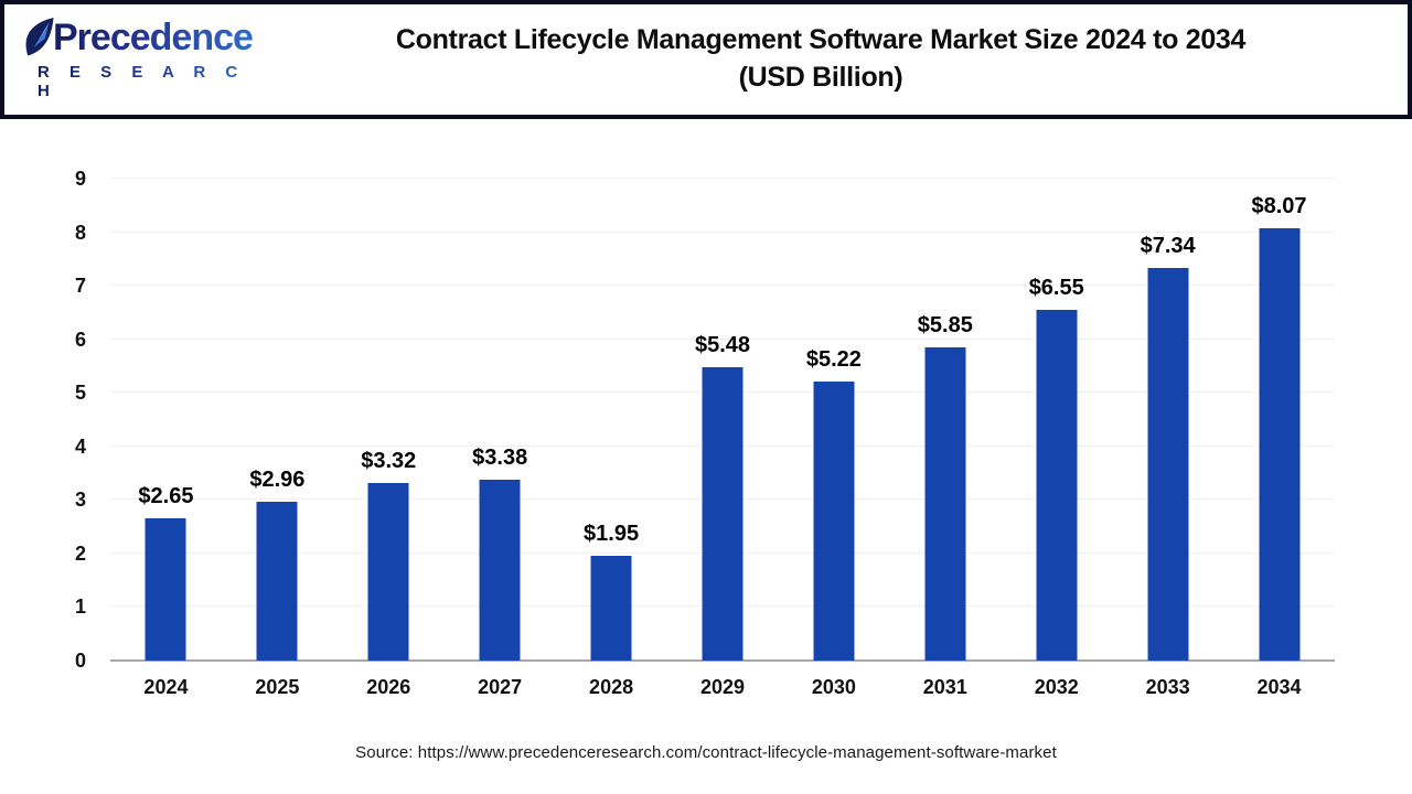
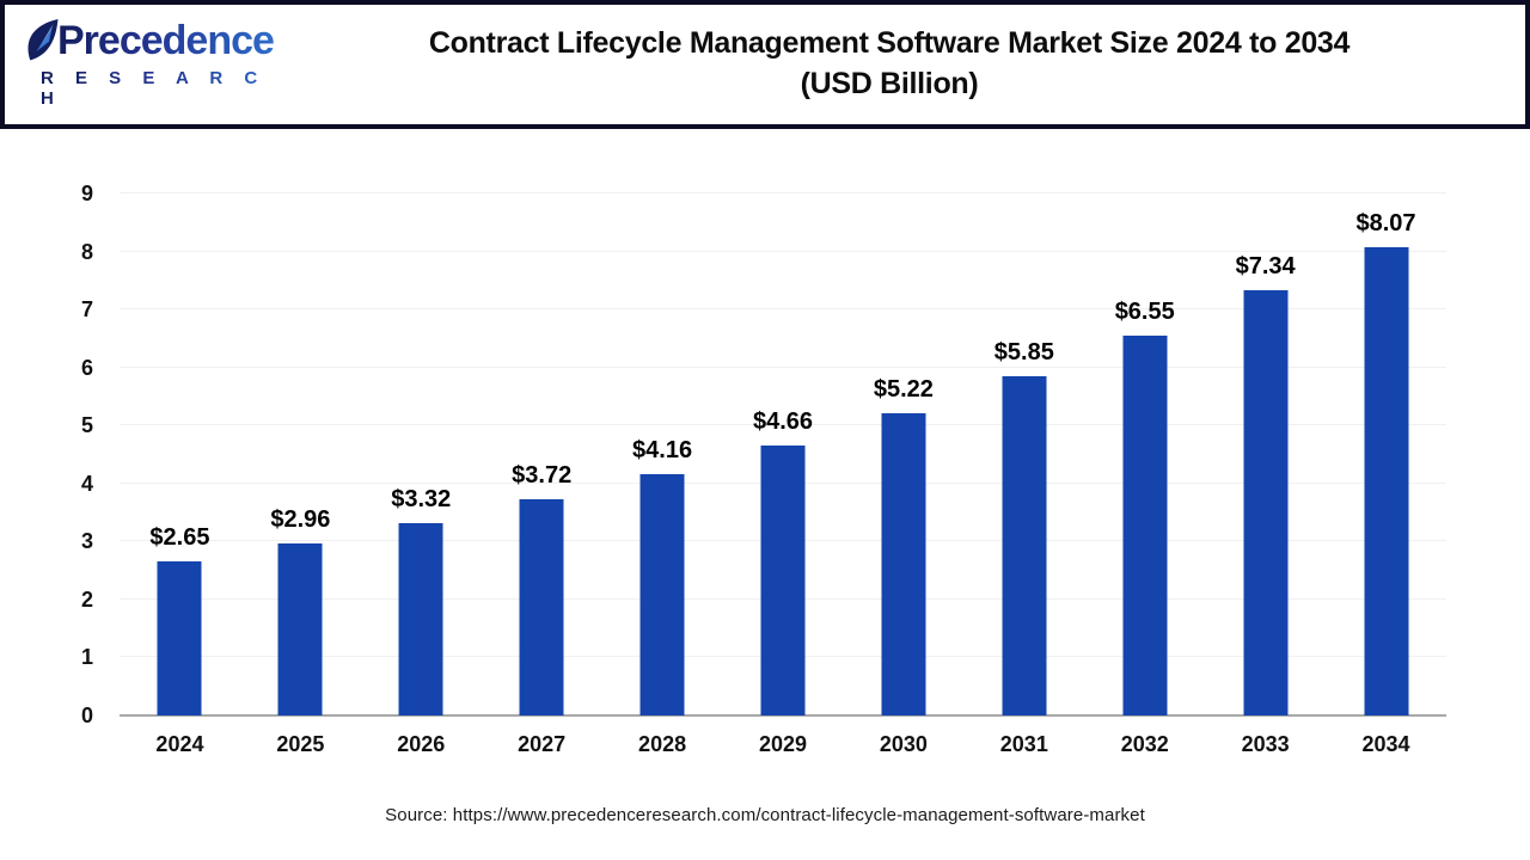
2027: $3.38 -> $3.72
2028: $1.95 -> $4.16
2029: $5.48 -> $4.66
